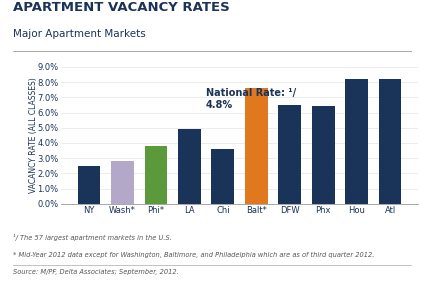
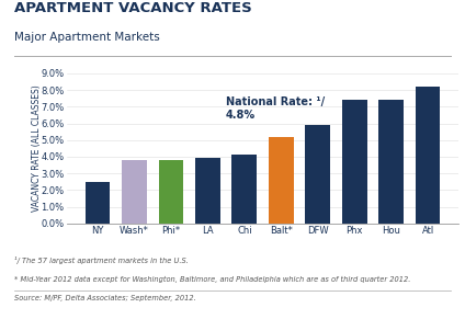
Wash*: 2.8% -> 3.8%
LA: 4.9% -> 3.9%
Chi: 3.6% -> 4.1%
Balt*: 7.6% -> 5.2%
DFW: 6.5% -> 5.9%
Phx: 6.4% -> 7.4%
Hou: 8.2% -> 7.4%
